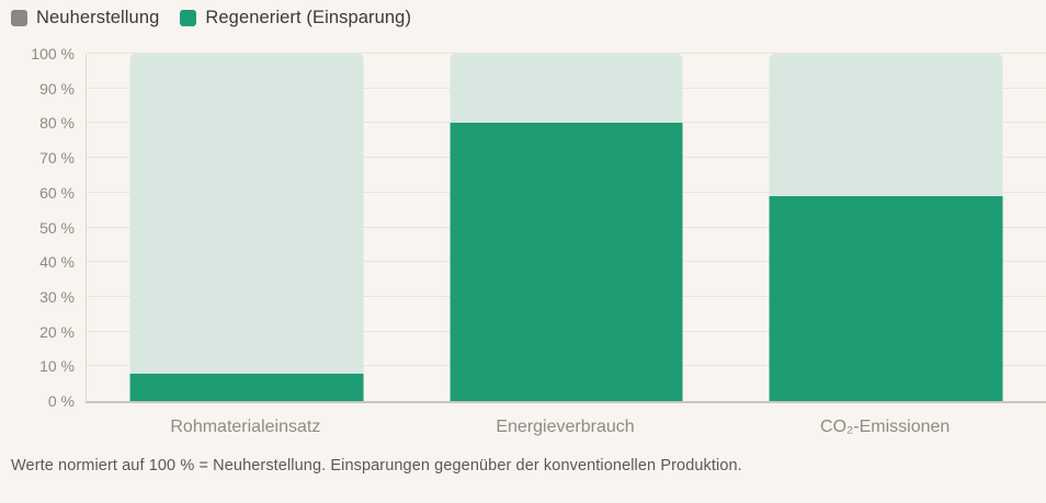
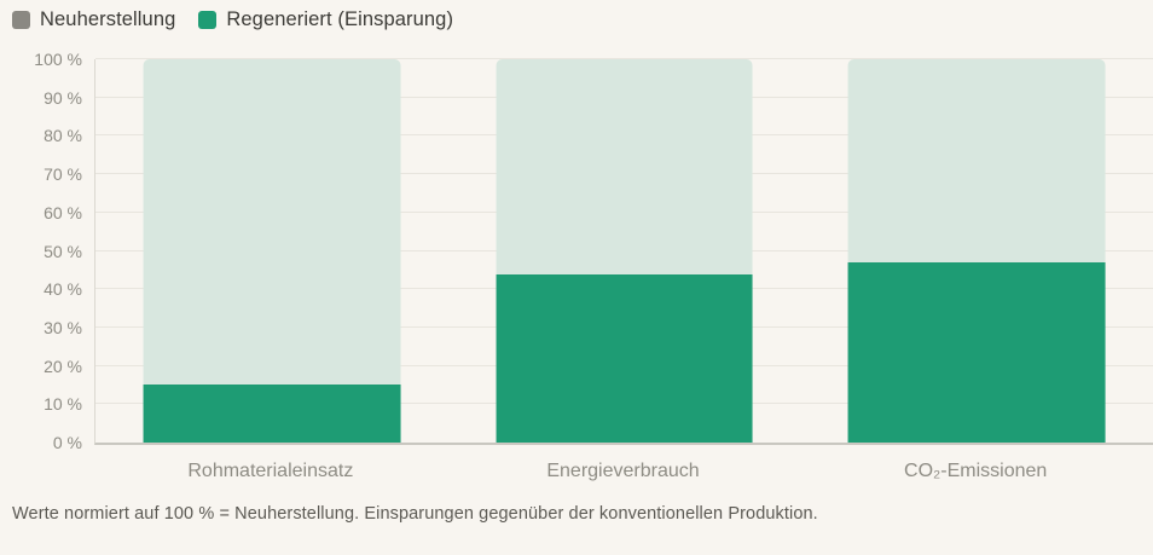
Regeneriert (Einsparung)/Rohmaterialeinsatz: 8% -> 15%
Regeneriert (Einsparung)/Energieverbrauch: 80% -> 44%
Regeneriert (Einsparung)/CO₂-Emissionen: 59% -> 47%
